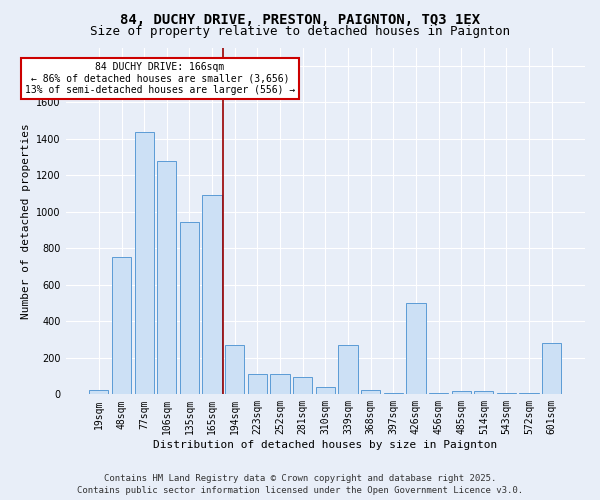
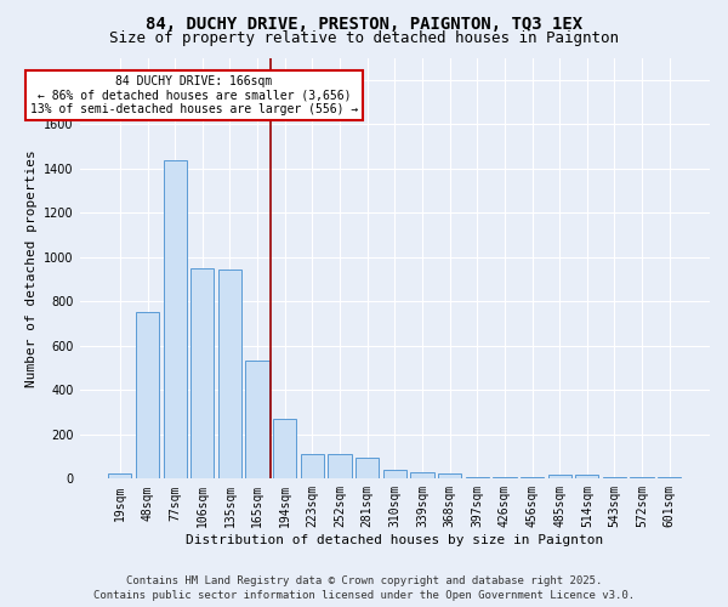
106sqm: 1280 -> 950
165sqm: 1090 -> 540
339sqm: 270 -> 30
426sqm: 500 -> 10
601sqm: 280 -> 10
